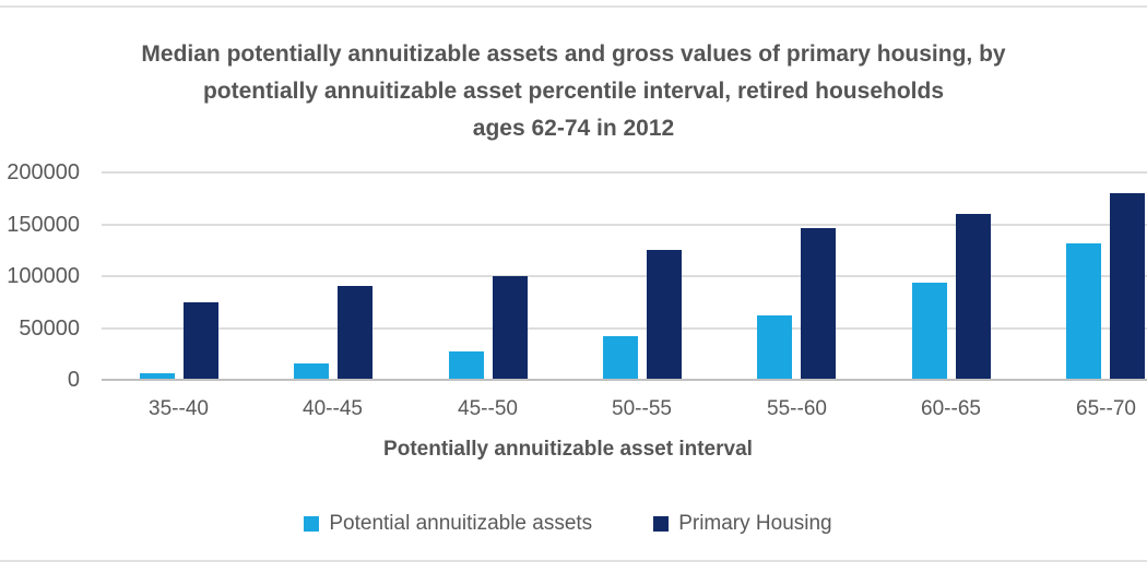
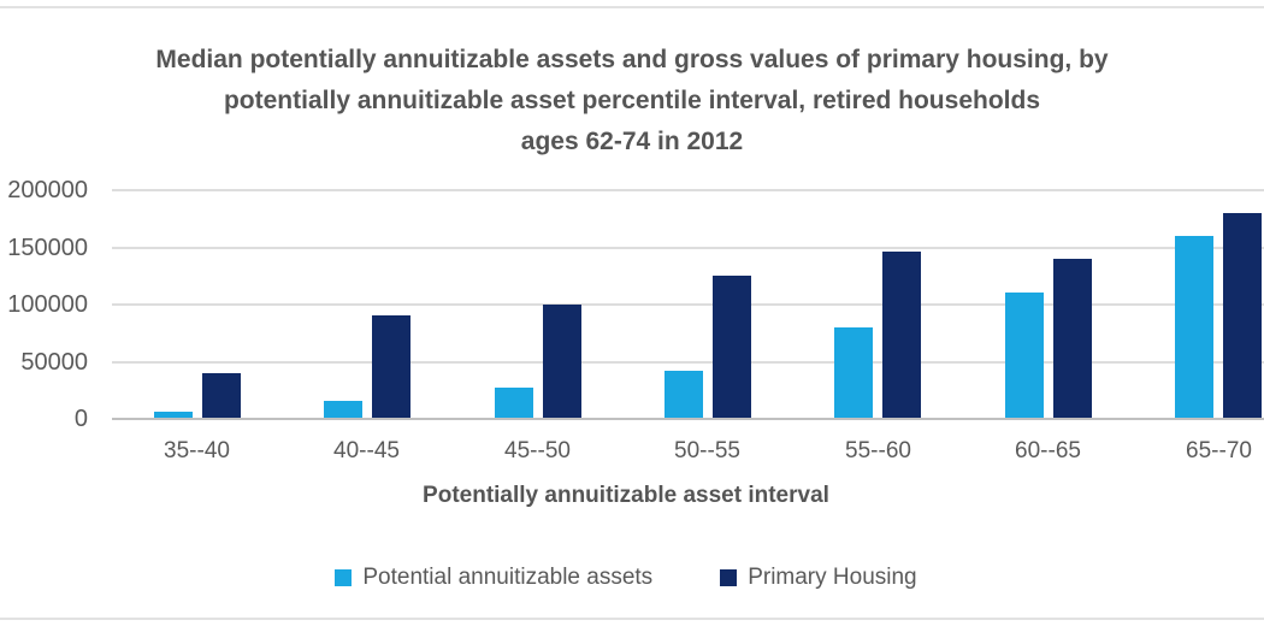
Primary Housing/35--40: 80000 -> 40000
Potential annuitizable assets/55--60: 60000 -> 80000
Potential annuitizable assets/60--65: 90000 -> 110000
Primary Housing/60--65: 160000 -> 140000
Potential annuitizable assets/65--70: 130000 -> 160000
